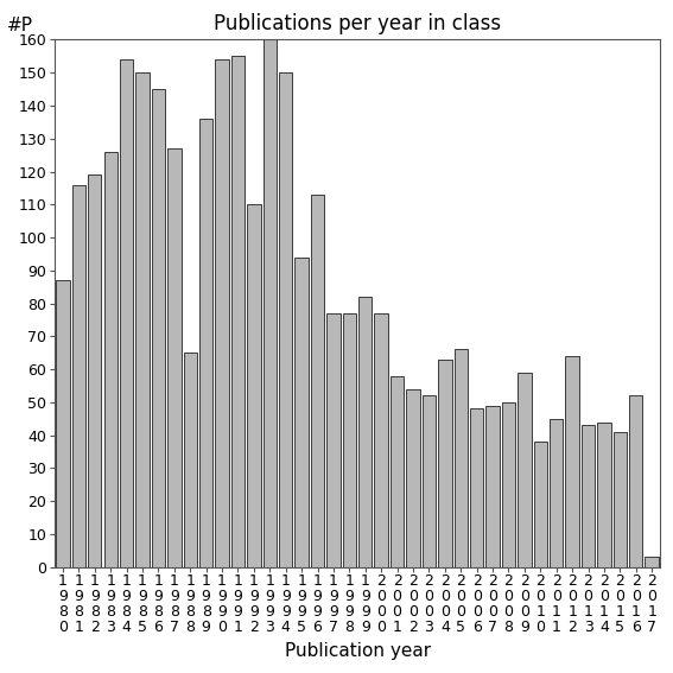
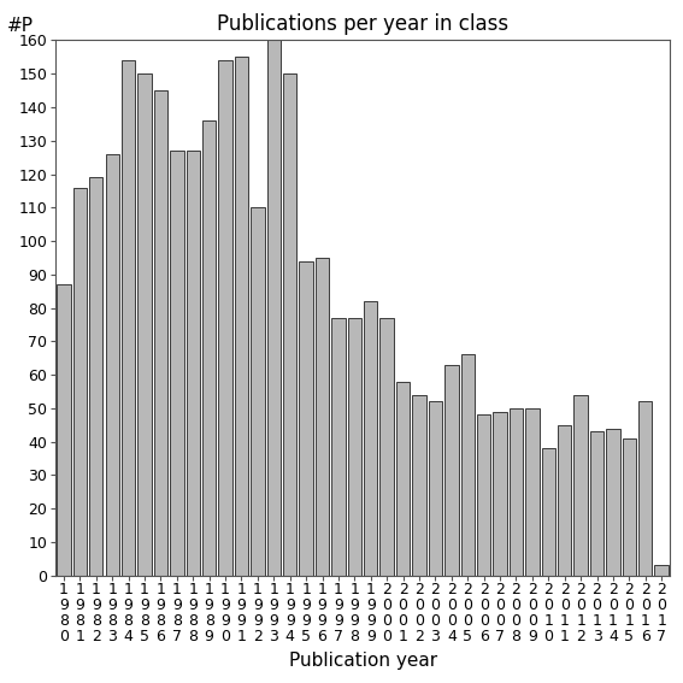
1 9 8 8: 65 -> 127
1 9 9 6: 113 -> 95
2 0 0 9: 59 -> 50
2 0 1 2: 64 -> 54
